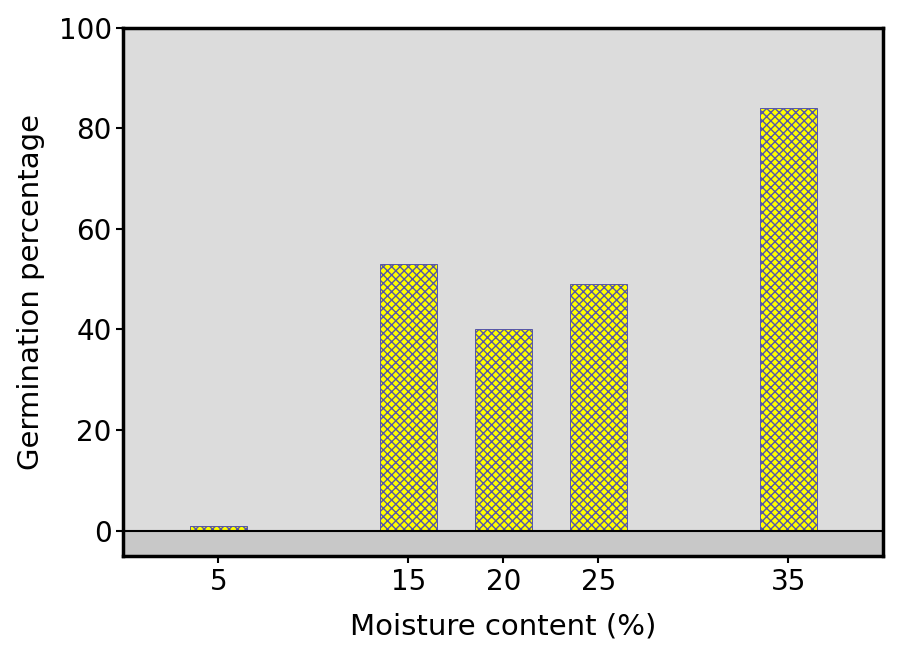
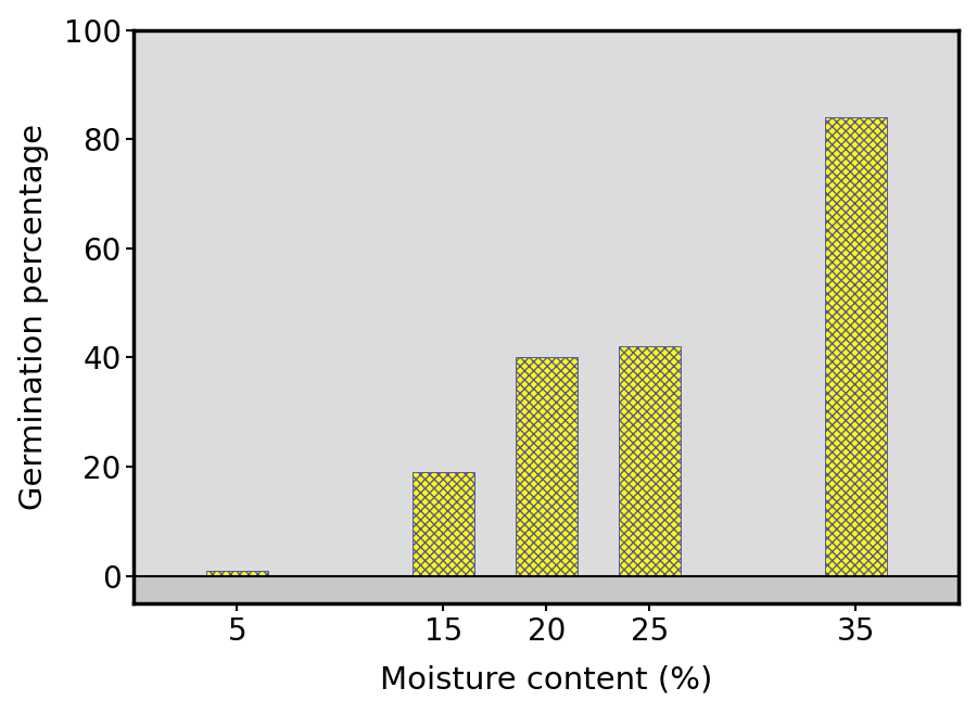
15: 53 -> 19
25: 49 -> 42
